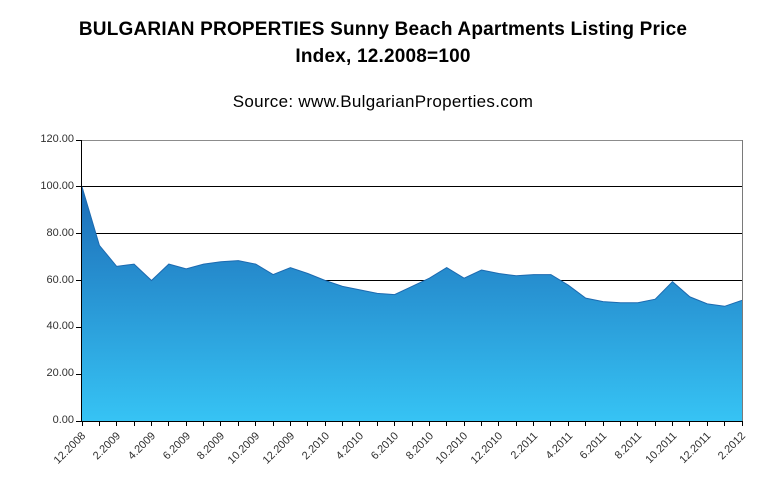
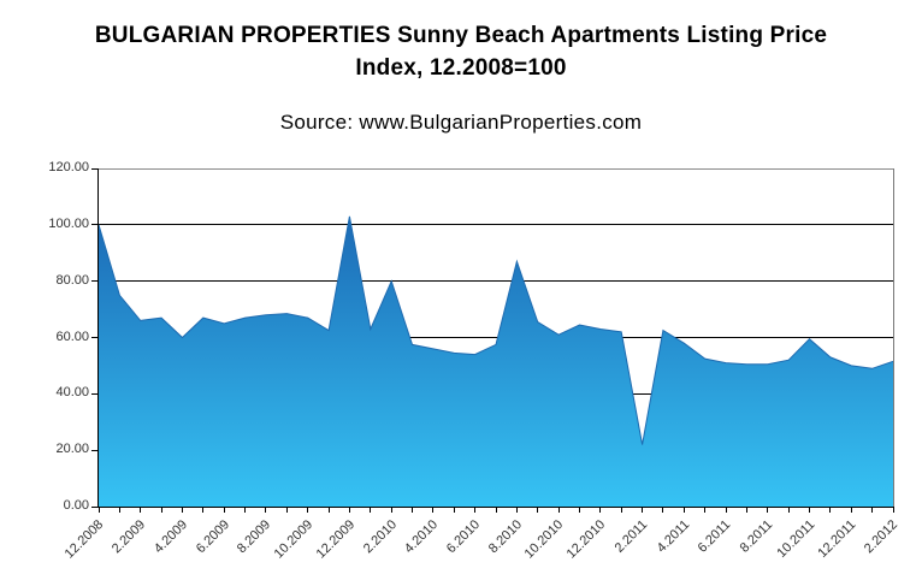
12.2009: 66 -> 103
2.2010: 60 -> 80
8.2010: 61 -> 87
2.2011: 62 -> 22
